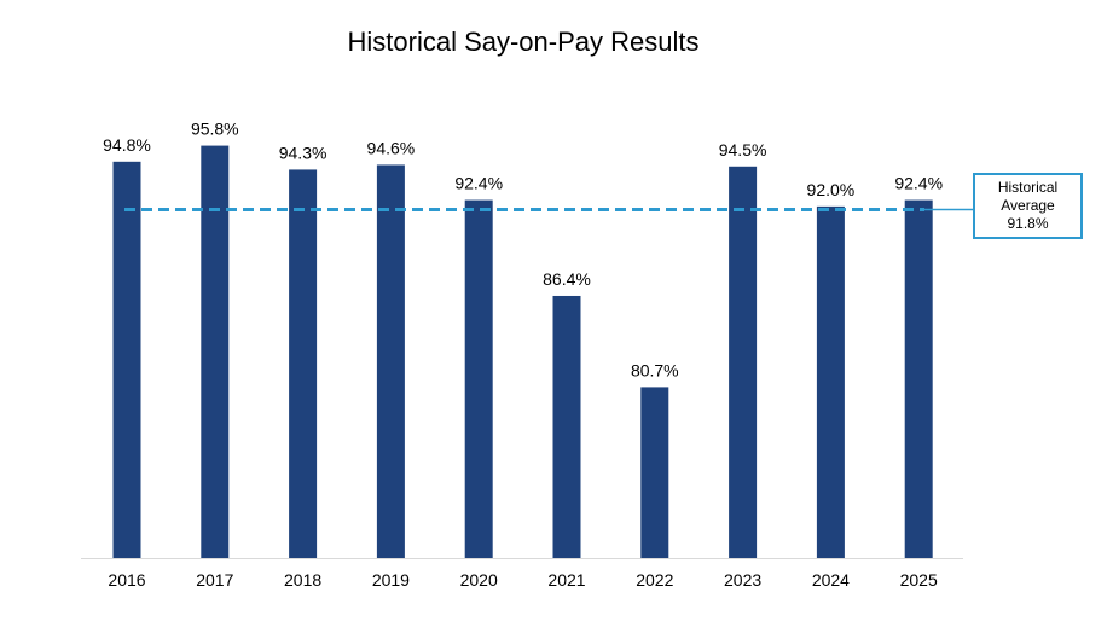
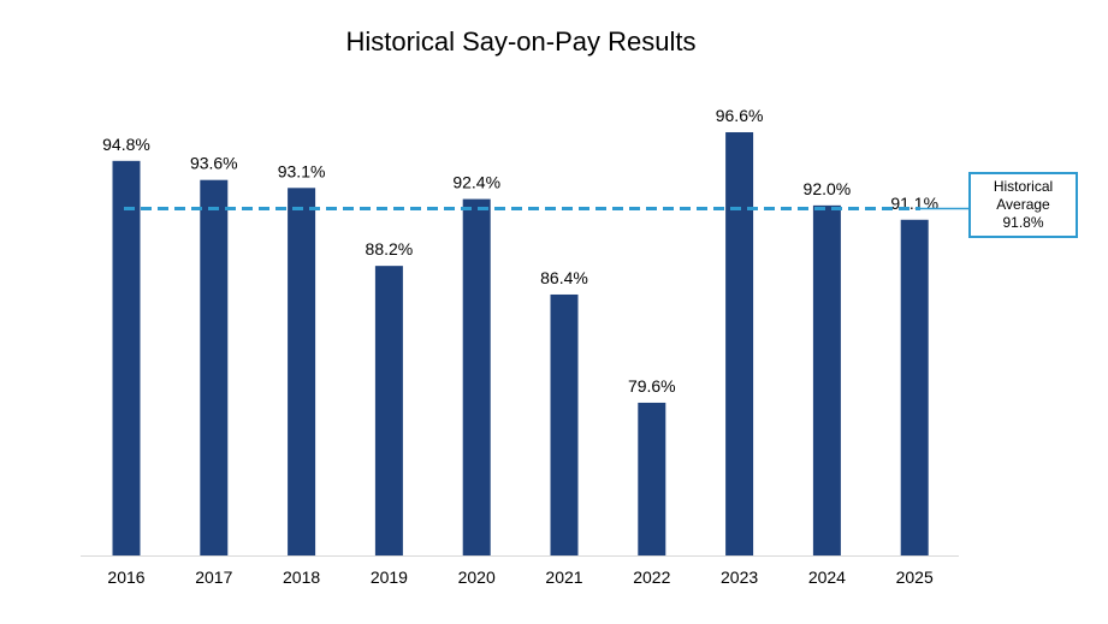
2017: 95.8% -> 93.6%
2018: 94.3% -> 93.1%
2019: 94.6% -> 88.2%
2022: 80.7% -> 79.6%
2023: 94.5% -> 96.6%
2025: 92.4% -> 91.1%
